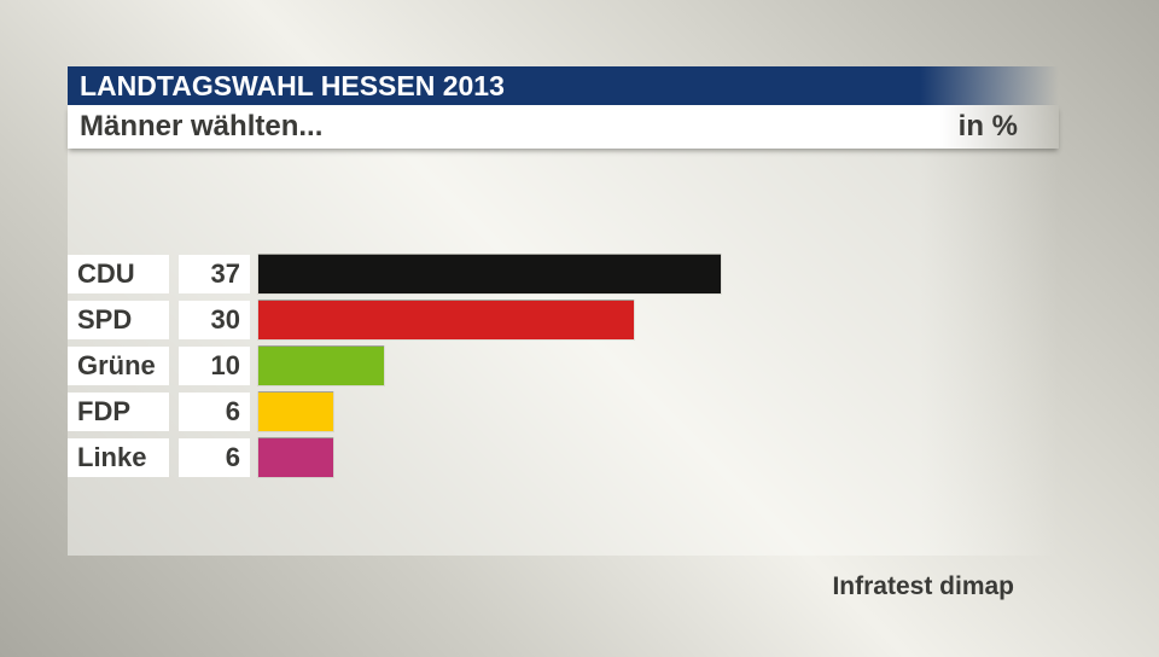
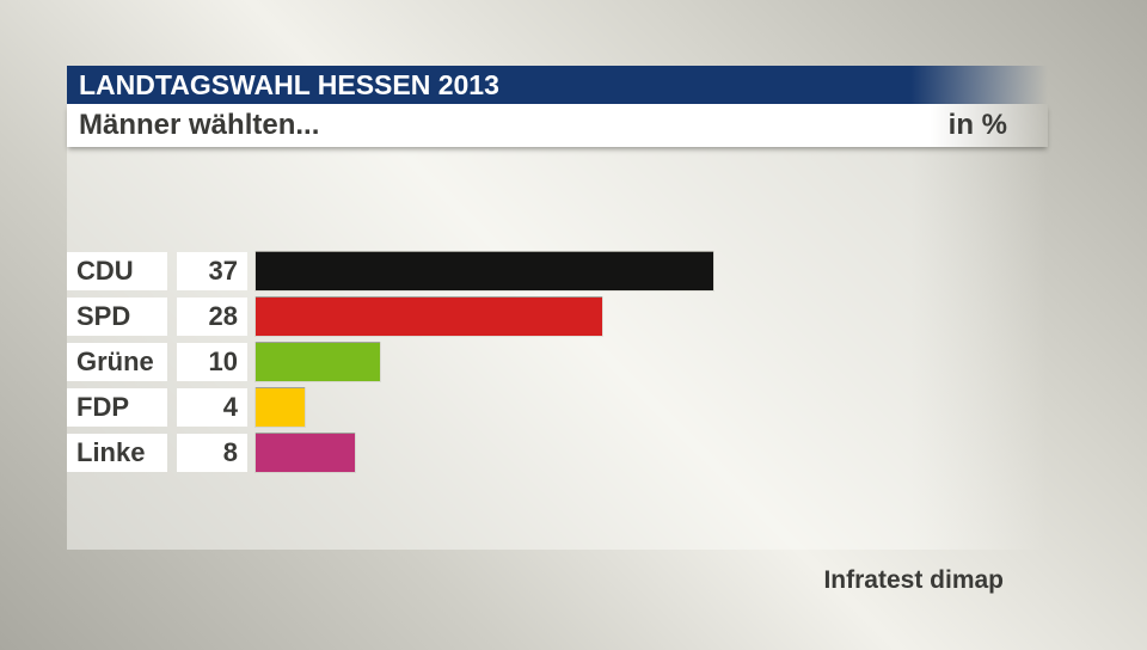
SPD: 30 -> 28
FDP: 6 -> 4
Linke: 6 -> 8
